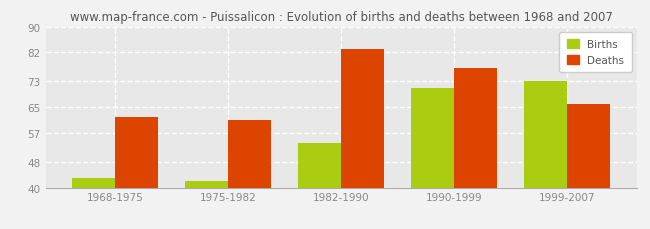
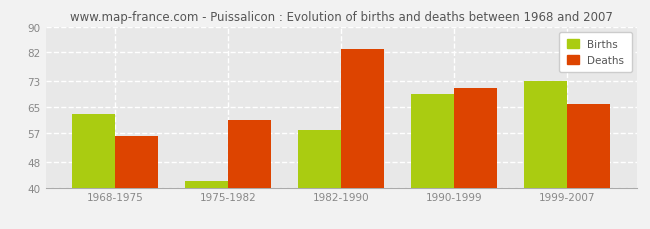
Births/1968-1975: 43 -> 63
Deaths/1968-1975: 62 -> 56
Births/1982-1990: 54 -> 58
Births/1990-1999: 71 -> 69
Deaths/1990-1999: 77 -> 71
